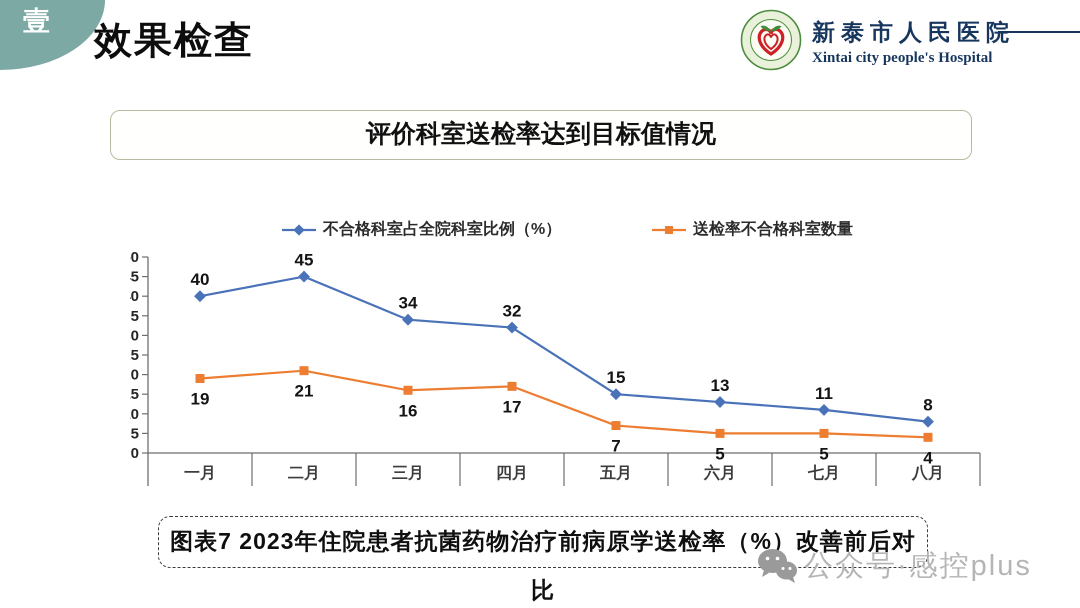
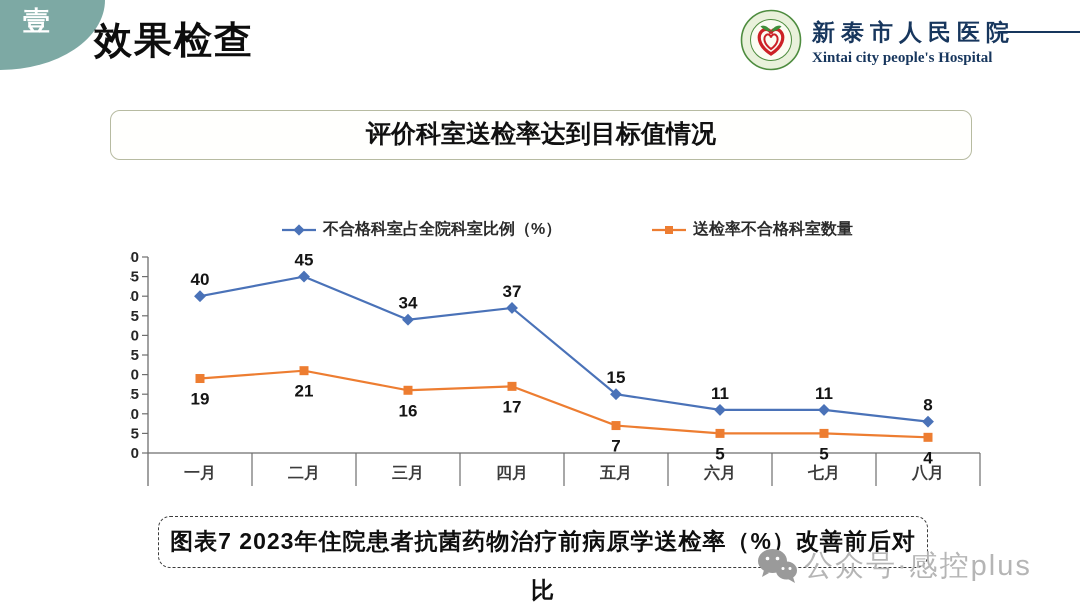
不合格科室占全院科室比例（%）/四月: 32 -> 37
不合格科室占全院科室比例（%）/六月: 13 -> 11
